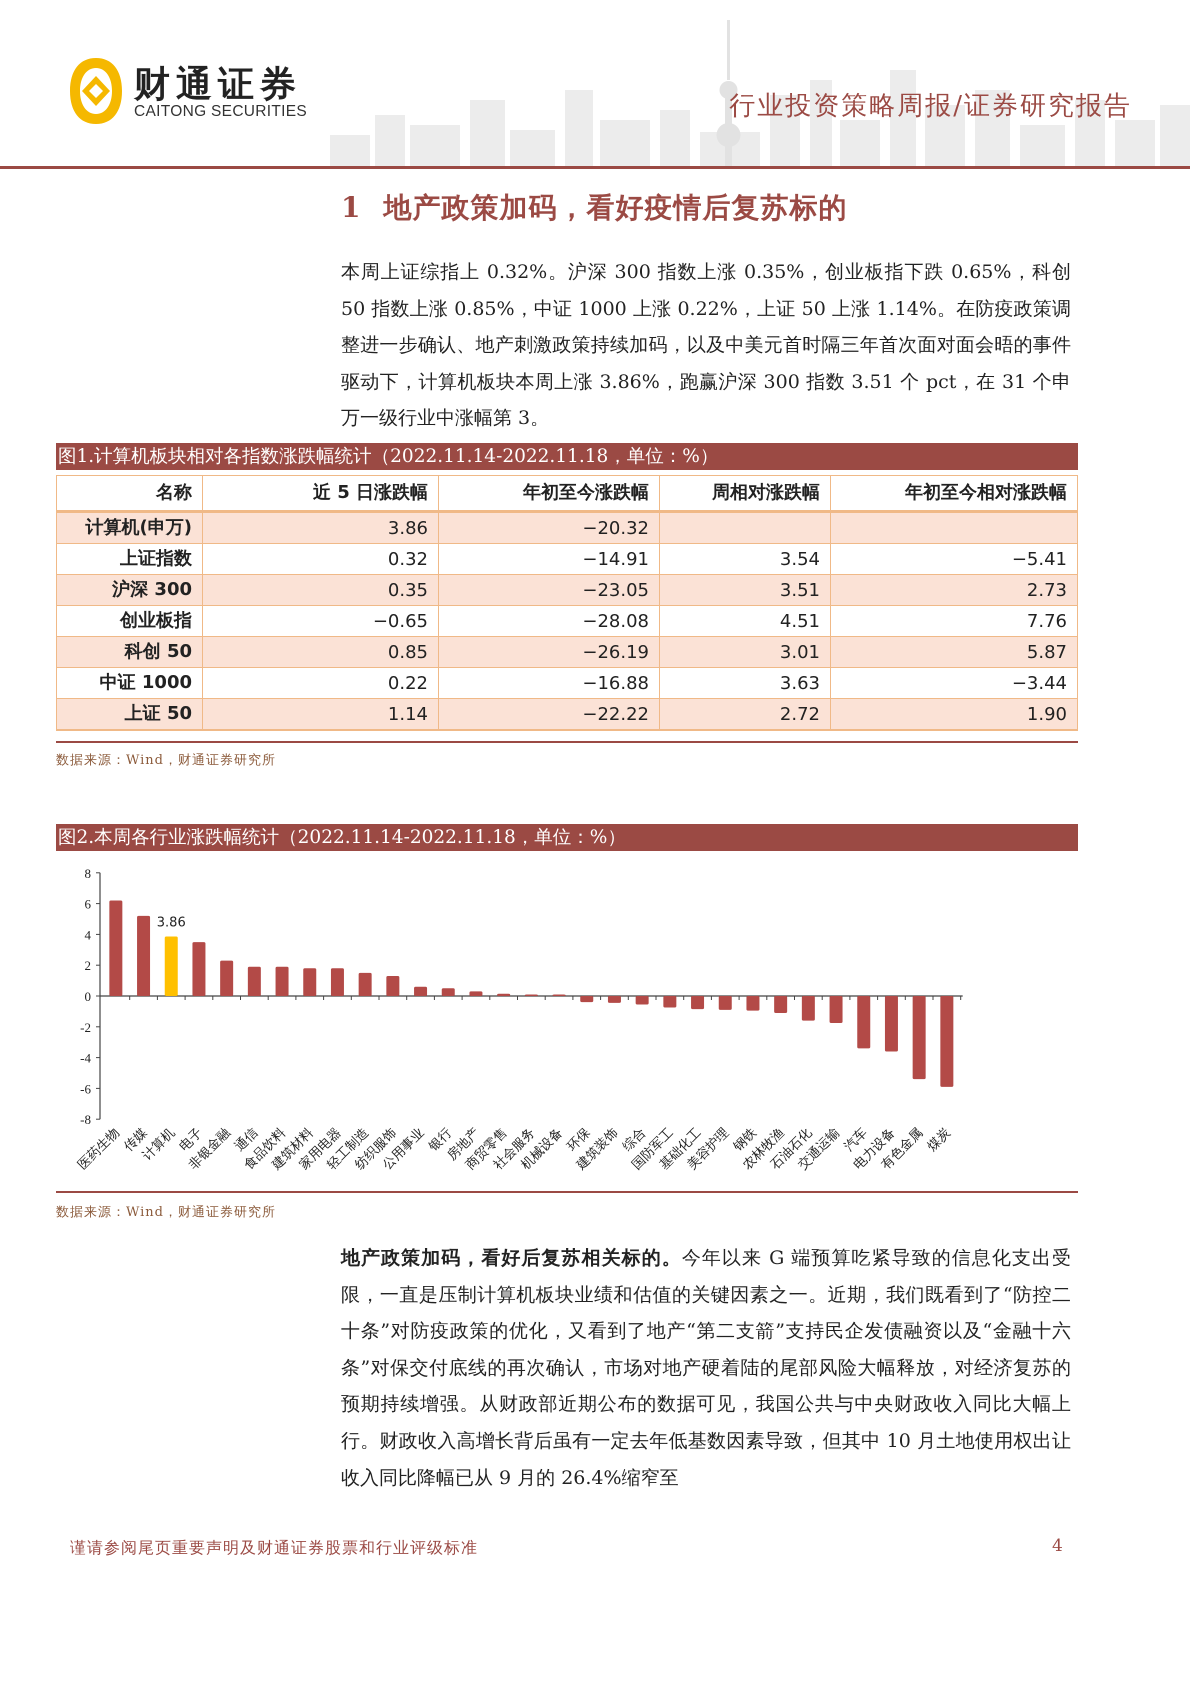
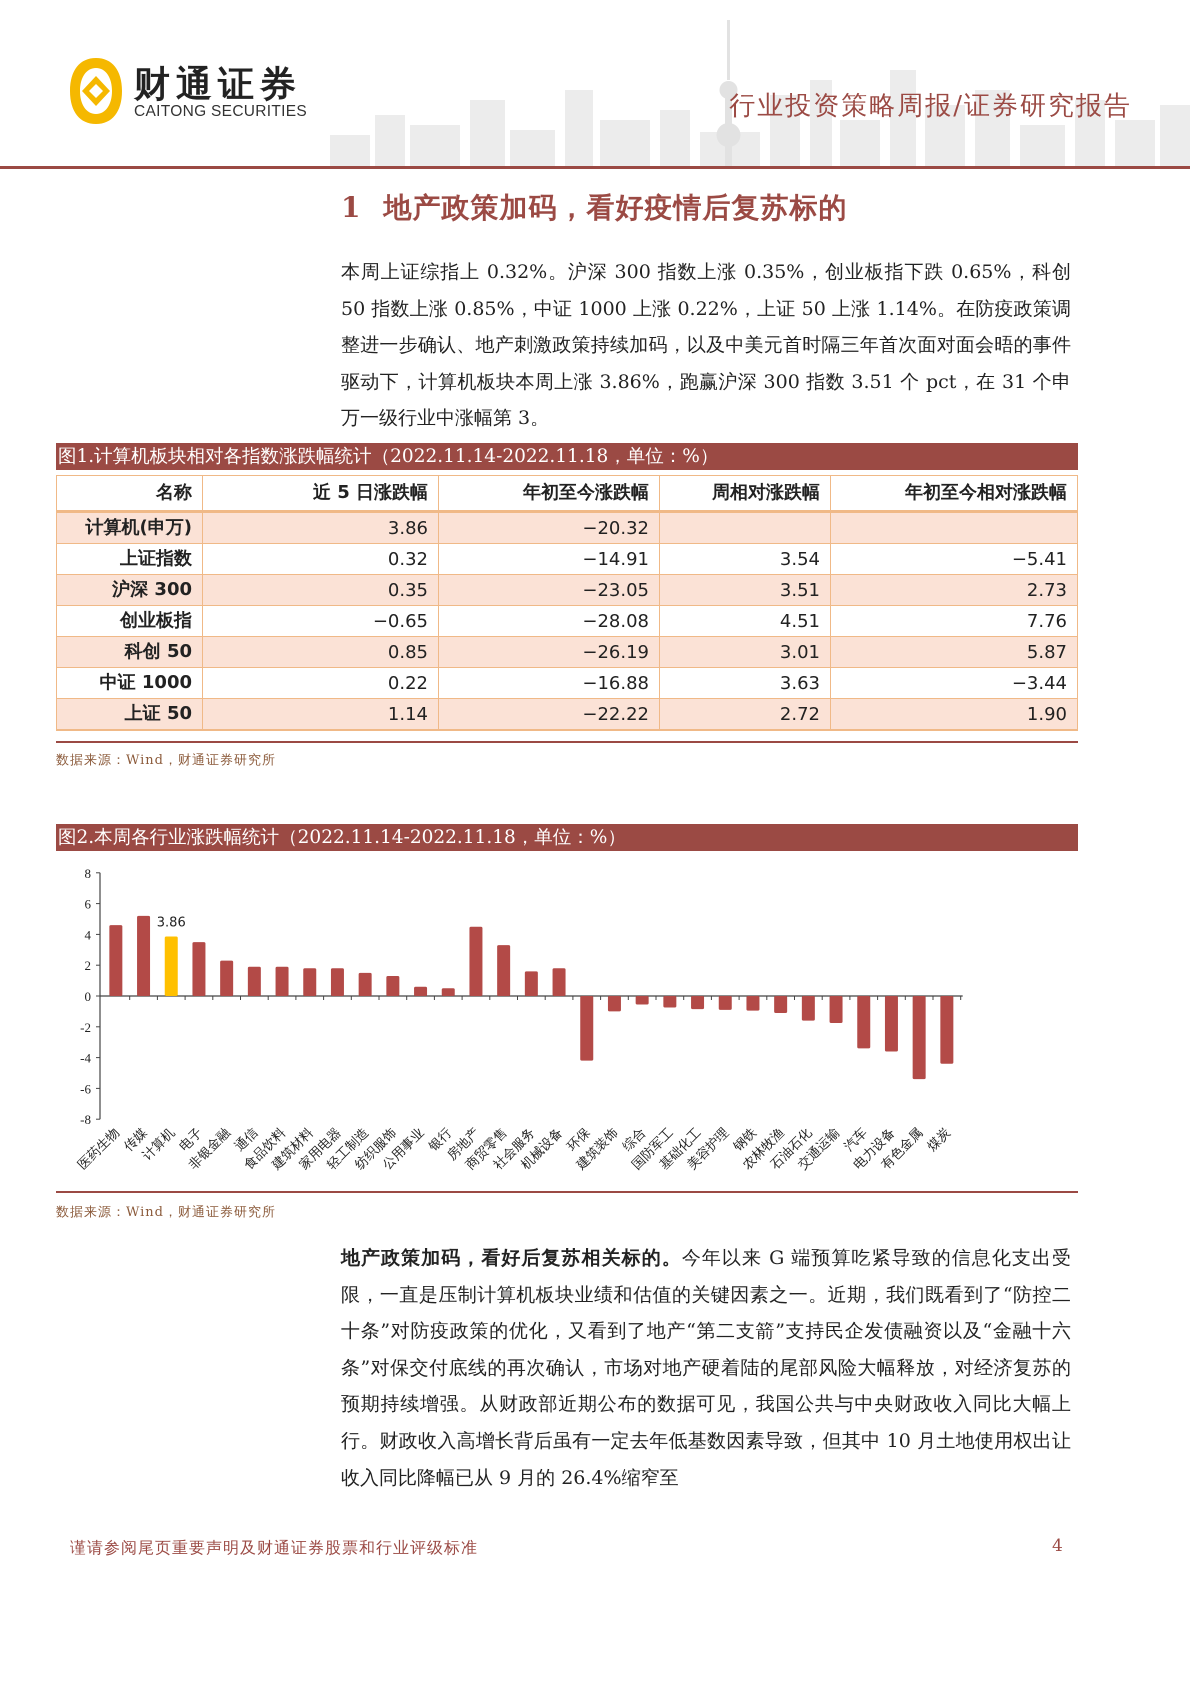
医药生物: 6.2 -> 4.6
房地产: 0.3 -> 4.5
商贸零售: 0.1 -> 3.3
社会服务: 0.1 -> 1.6
机械设备: 0.1 -> 1.8
环保: -0.4 -> -4.2
建筑装饰: -0.5 -> -1.0
煤炭: -5.9 -> -4.4
